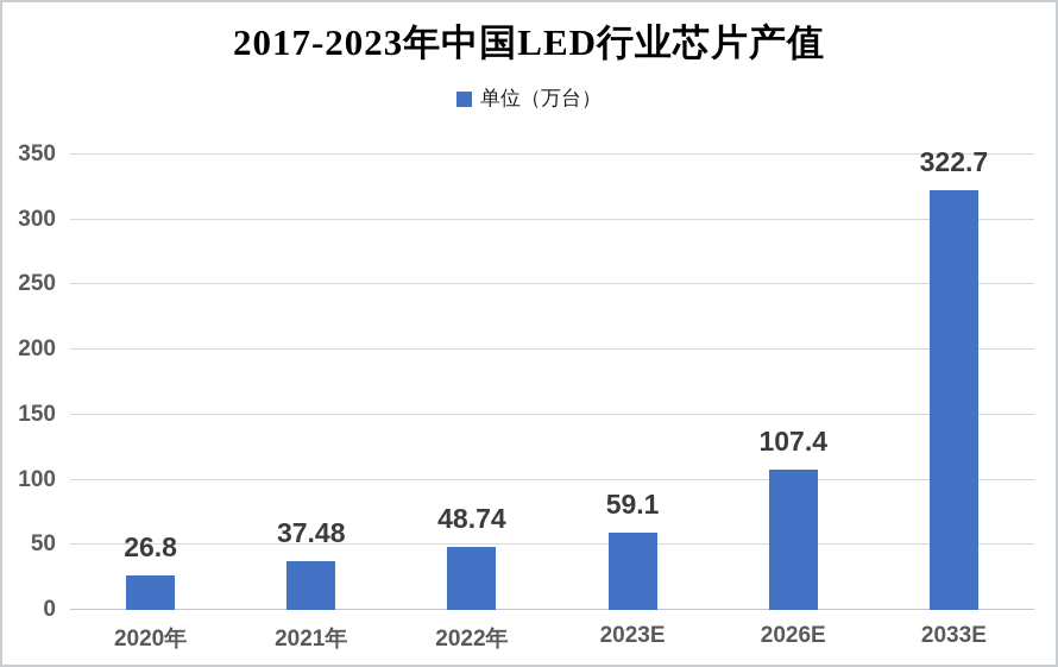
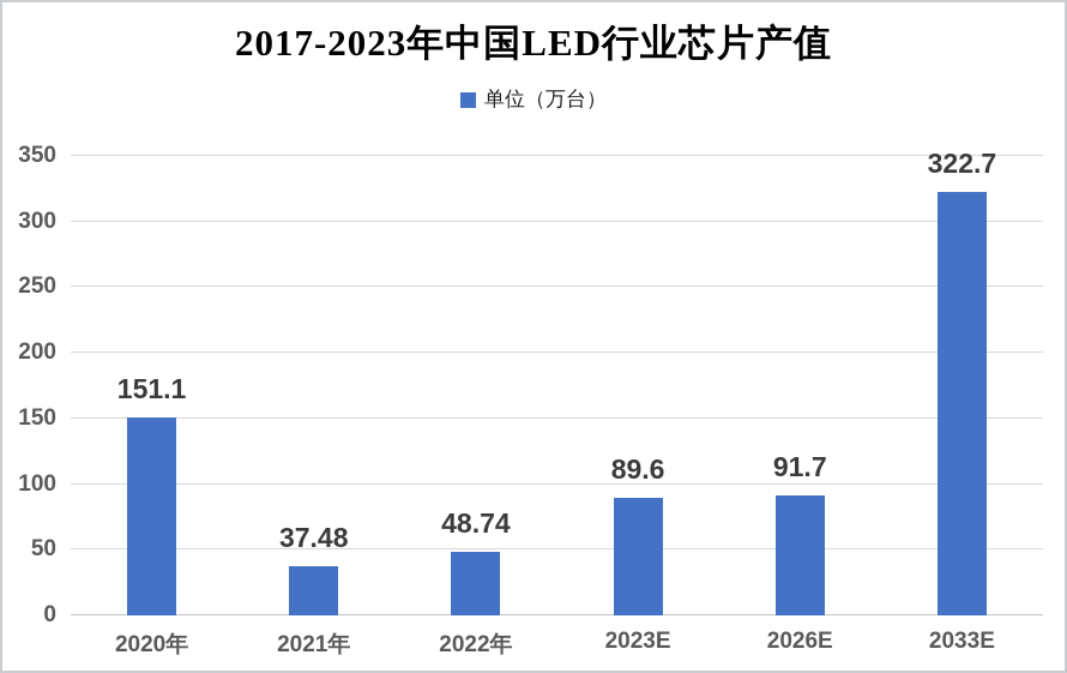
2020年: 26.8 -> 151.1
2023E: 59.1 -> 89.6
2026E: 107.4 -> 91.7
